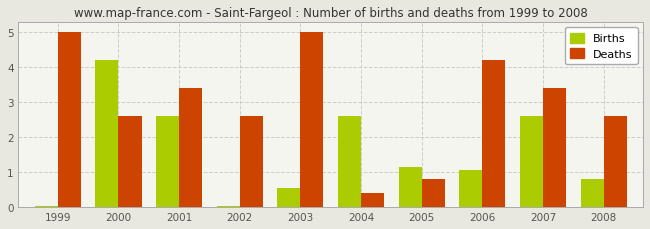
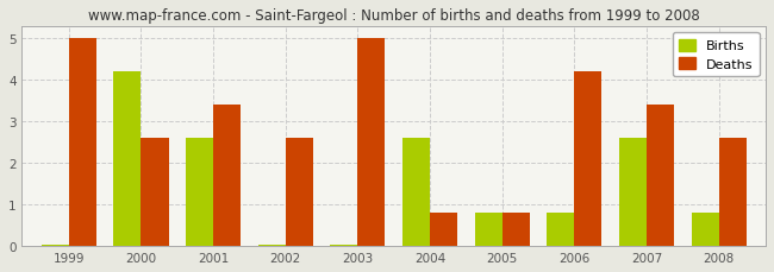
Births/2003: 0.55 -> 0.03
Deaths/2004: 0.4 -> 0.8
Births/2005: 1.15 -> 0.80
Births/2006: 1.05 -> 0.80
